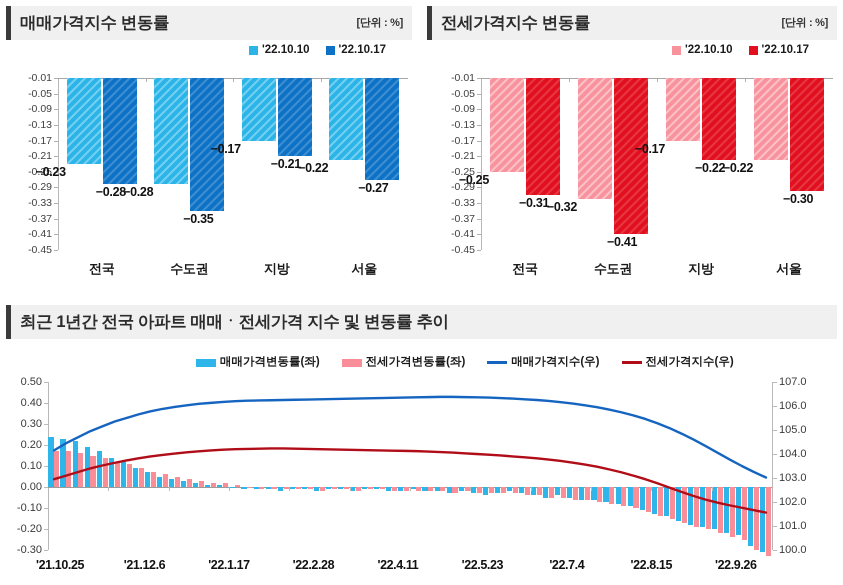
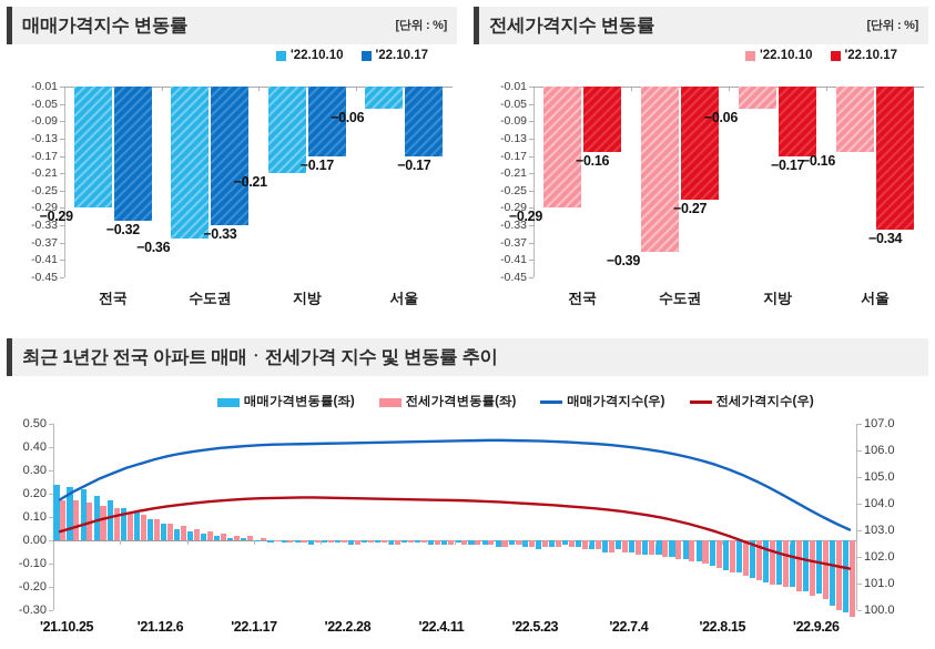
매매가격지수 변동률/'22.10.10/전국: −0.23 -> −0.29
매매가격지수 변동률/'22.10.17/전국: −0.28 -> −0.32
매매가격지수 변동률/'22.10.10/수도권: −0.28 -> −0.36
매매가격지수 변동률/'22.10.17/수도권: −0.35 -> −0.33
매매가격지수 변동률/'22.10.10/지방: −0.17 -> −0.21
매매가격지수 변동률/'22.10.17/지방: −0.21 -> −0.17
매매가격지수 변동률/'22.10.10/서울: −0.22 -> −0.06
매매가격지수 변동률/'22.10.17/서울: −0.27 -> −0.17
전세가격지수 변동률/'22.10.10/전국: −0.25 -> −0.29
전세가격지수 변동률/'22.10.17/전국: −0.31 -> −0.16
전세가격지수 변동률/'22.10.10/수도권: −0.32 -> −0.39
전세가격지수 변동률/'22.10.17/수도권: −0.41 -> −0.27
전세가격지수 변동률/'22.10.10/지방: −0.17 -> −0.06
전세가격지수 변동률/'22.10.17/지방: −0.22 -> −0.17
전세가격지수 변동률/'22.10.10/서울: −0.22 -> −0.16
전세가격지수 변동률/'22.10.17/서울: −0.30 -> −0.34
